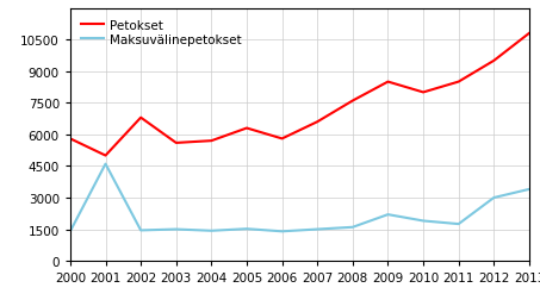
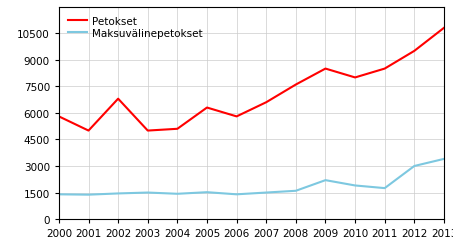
Maksuvälinepetokset/2001: 4600 -> 1400
Petokset/2003: 5600 -> 5000
Petokset/2004: 5700 -> 5100
